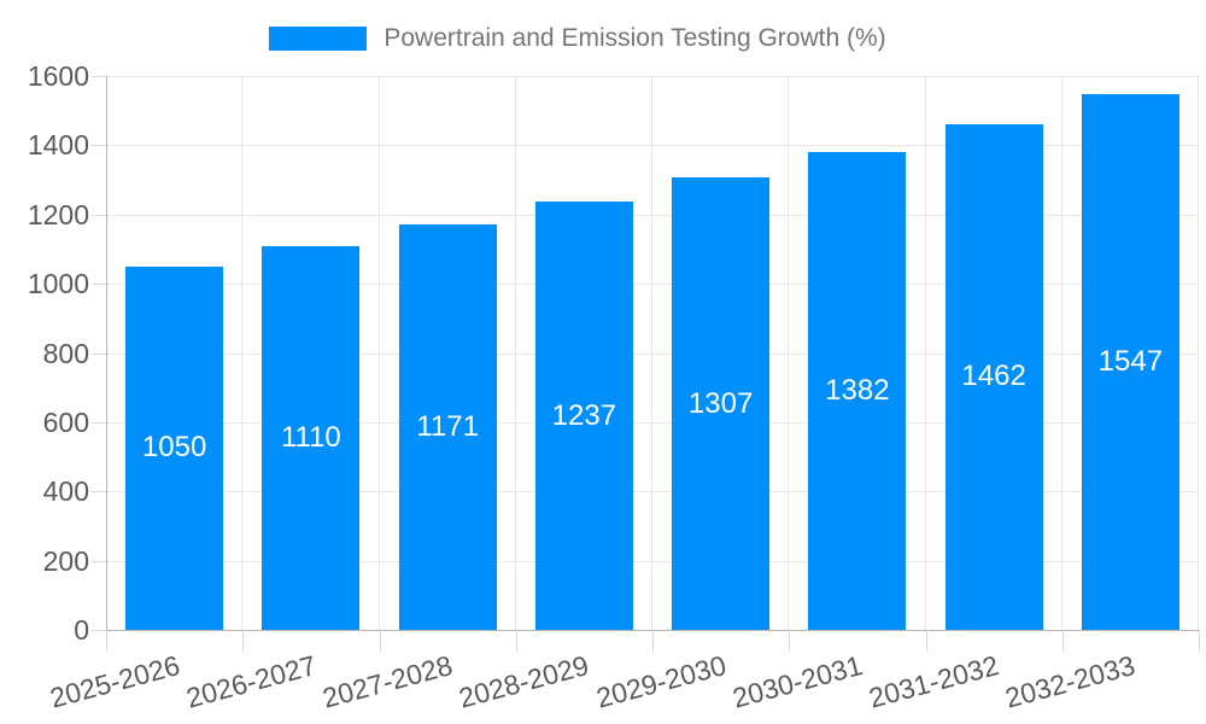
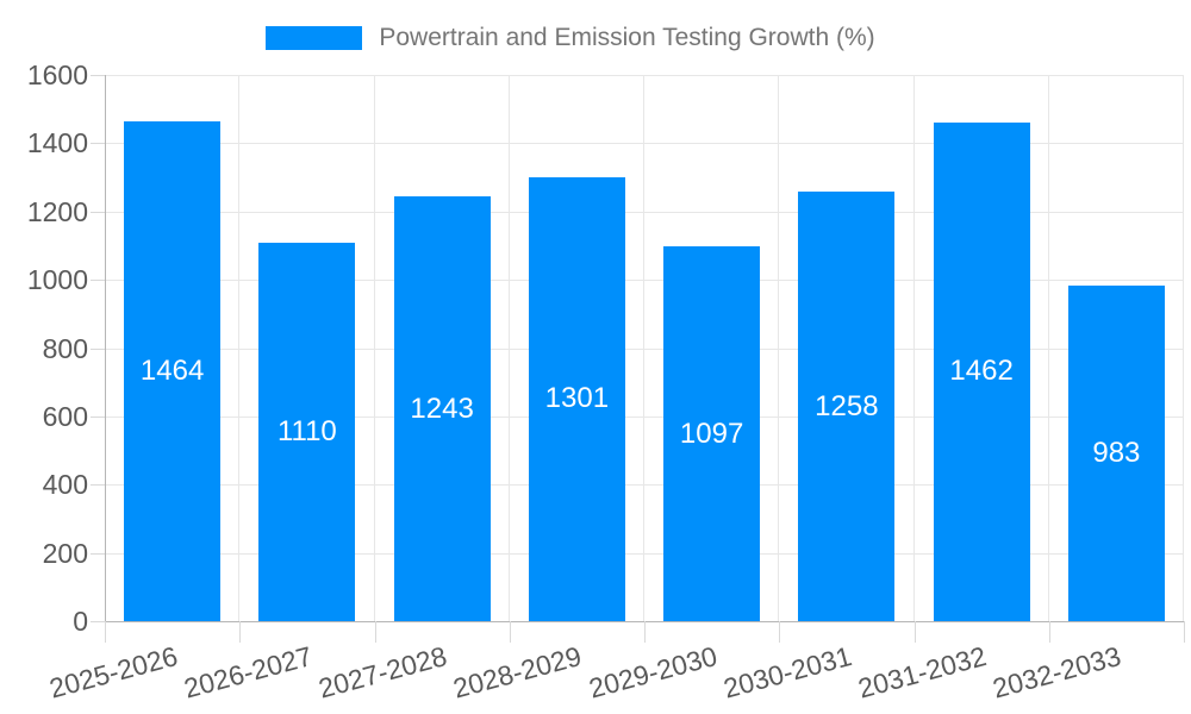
2025-2026: 1050 -> 1464
2027-2028: 1171 -> 1243
2028-2029: 1237 -> 1301
2029-2030: 1307 -> 1097
2030-2031: 1382 -> 1258
2032-2033: 1547 -> 983
